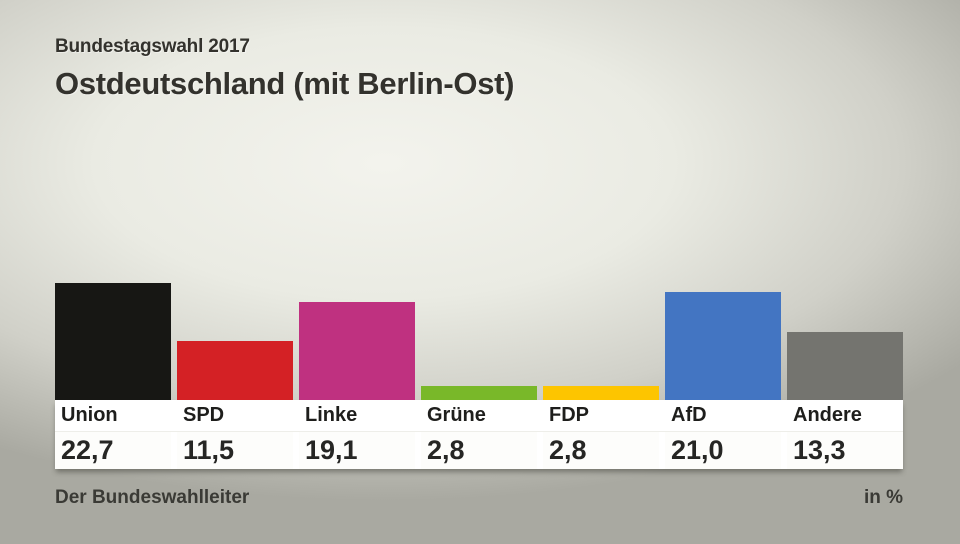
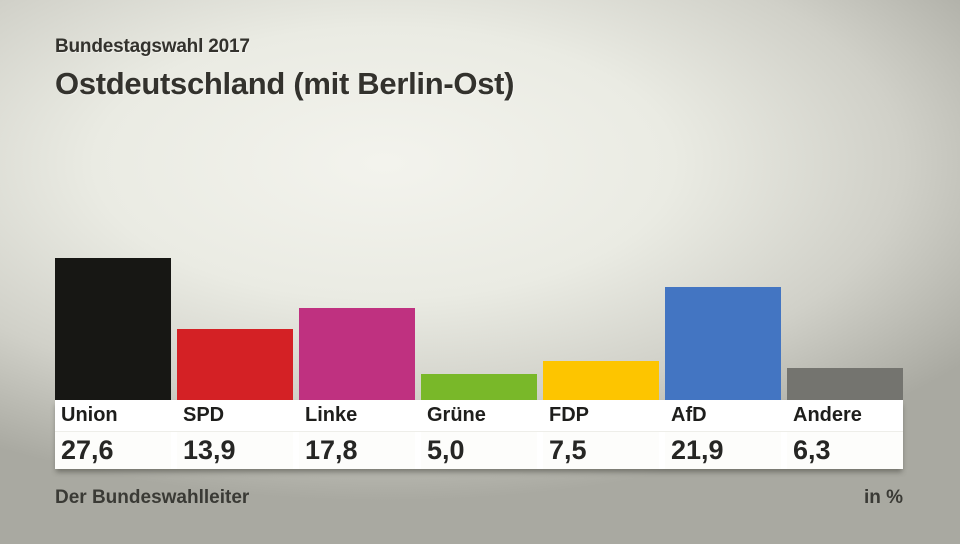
Union: 22,7 -> 27,6
SPD: 11,5 -> 13,9
Linke: 19,1 -> 17,8
Grüne: 2,8 -> 5,0
FDP: 2,8 -> 7,5
AfD: 21,0 -> 21,9
Andere: 13,3 -> 6,3
